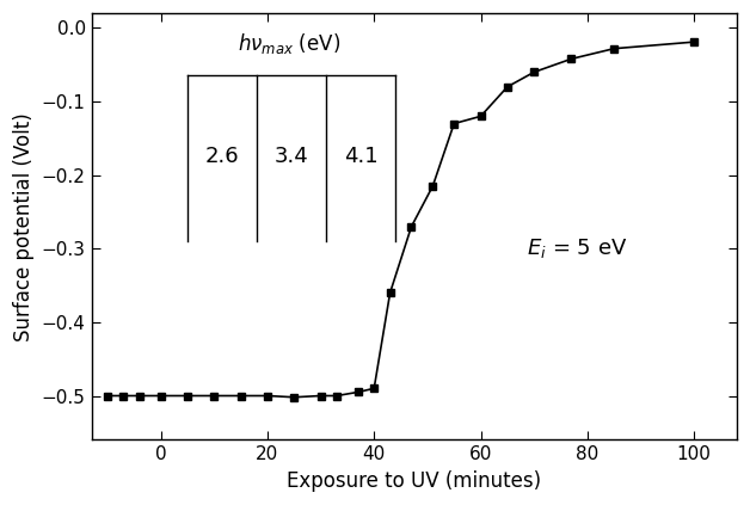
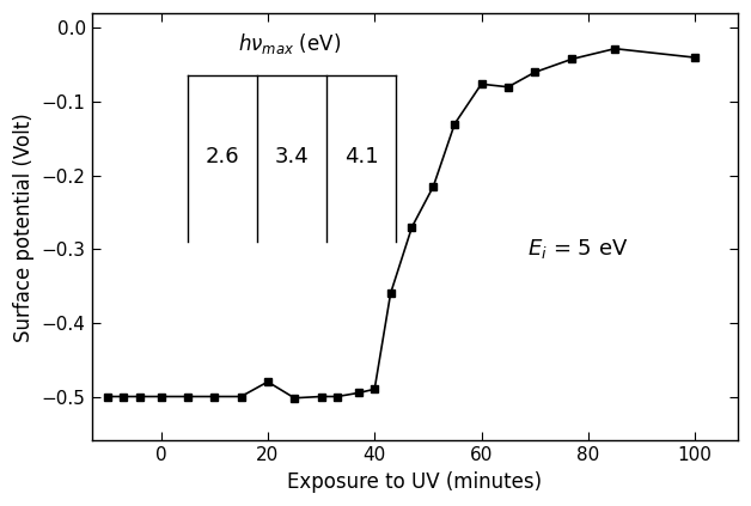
20: -0.500 -> -0.480
60: -0.120 -> -0.076
100: -0.019 -> -0.040
